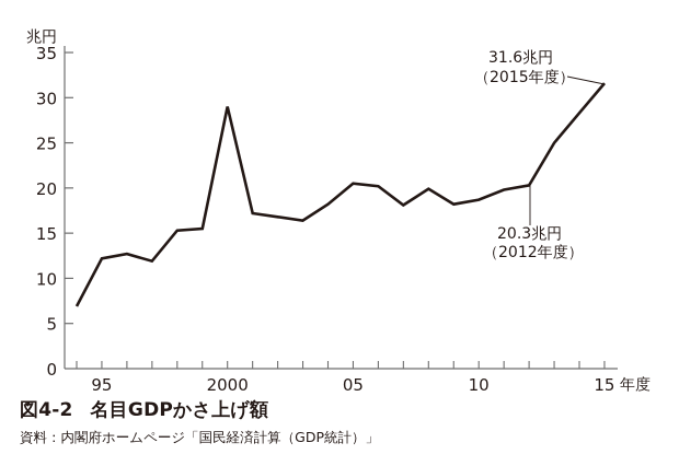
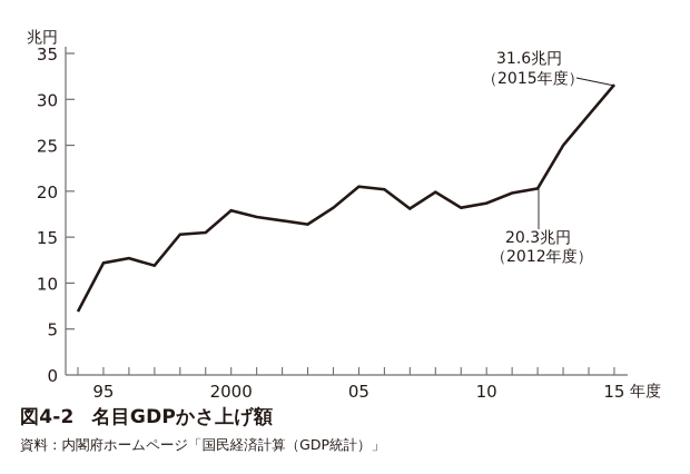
2000: 29 -> 18
